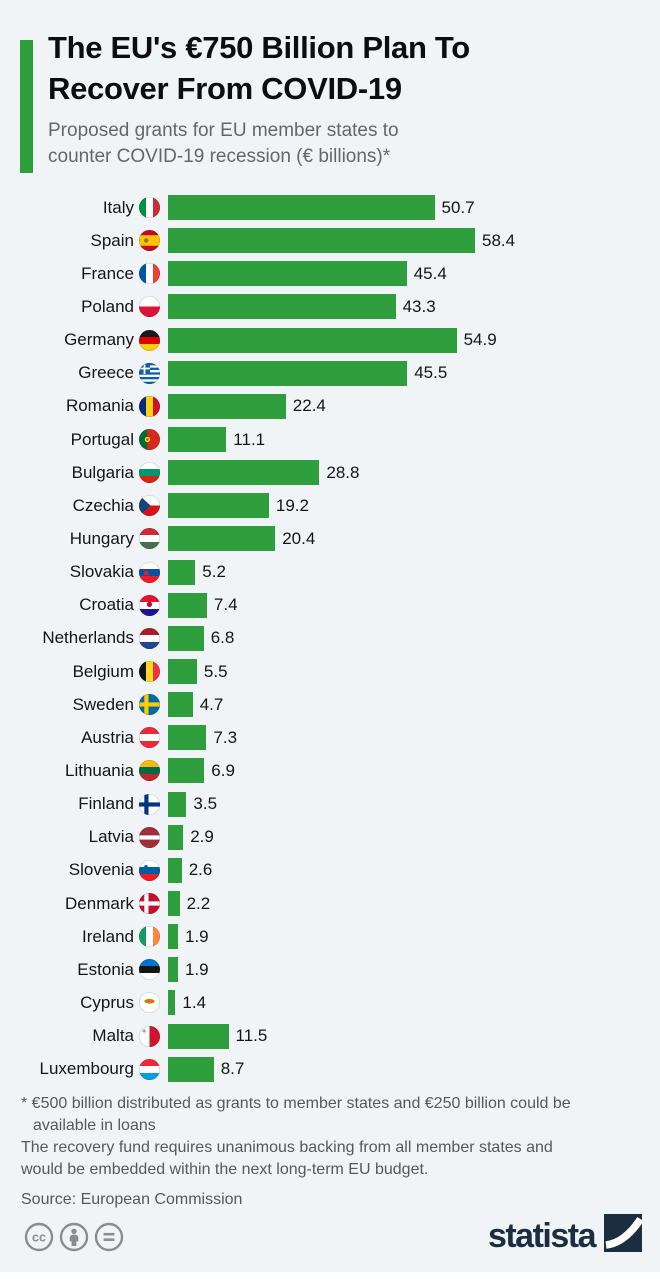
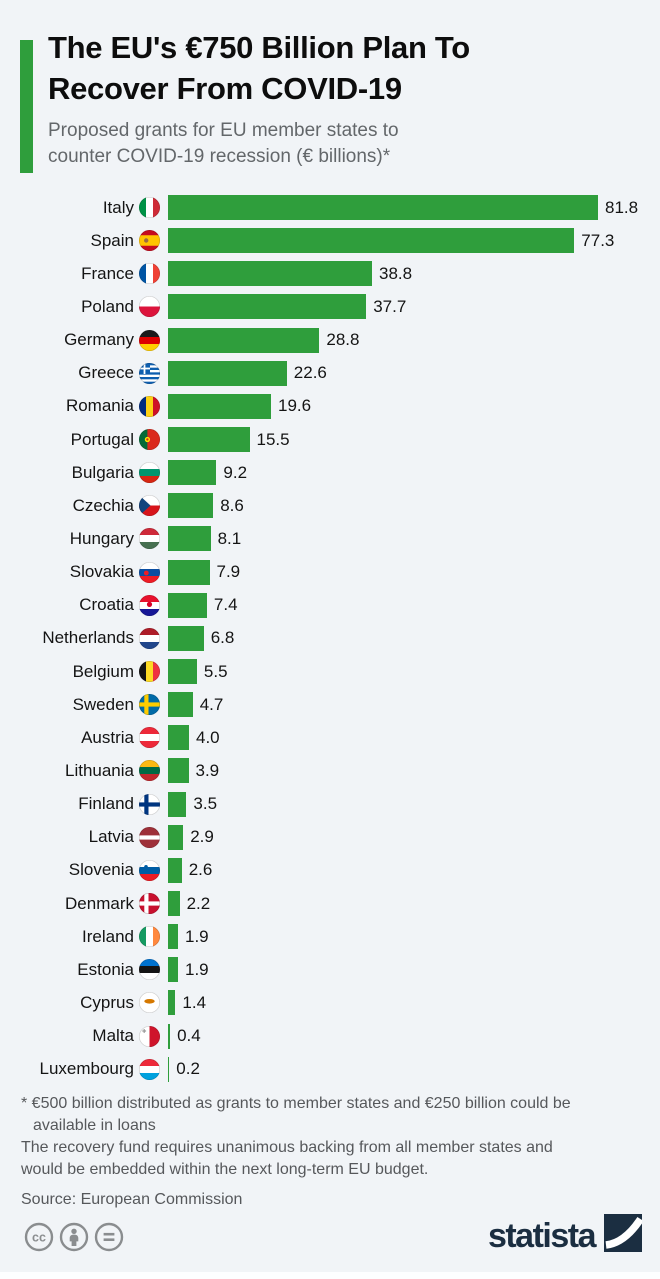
Italy: 50.7 -> 81.8
Spain: 58.4 -> 77.3
France: 45.4 -> 38.8
Poland: 43.3 -> 37.7
Germany: 54.9 -> 28.8
Greece: 45.5 -> 22.6
Romania: 22.4 -> 19.6
Portugal: 11.1 -> 15.5
Bulgaria: 28.8 -> 9.2
Czechia: 19.2 -> 8.6
Hungary: 20.4 -> 8.1
Slovakia: 5.2 -> 7.9
Austria: 7.3 -> 4.0
Lithuania: 6.9 -> 3.9
Malta: 11.5 -> 0.4
Luxembourg: 8.7 -> 0.2
